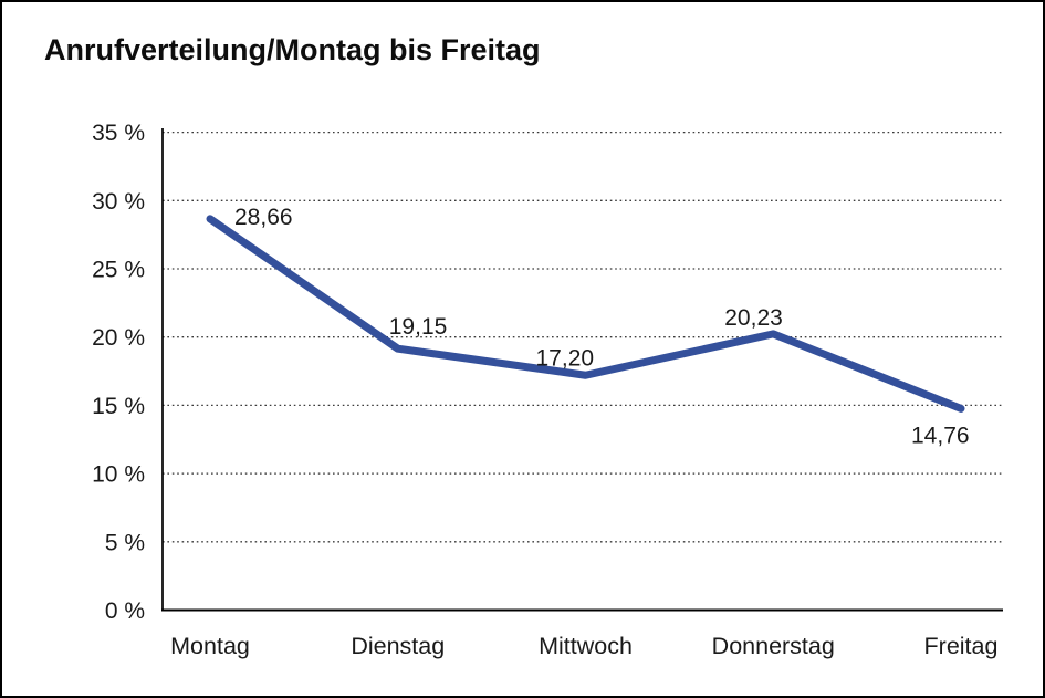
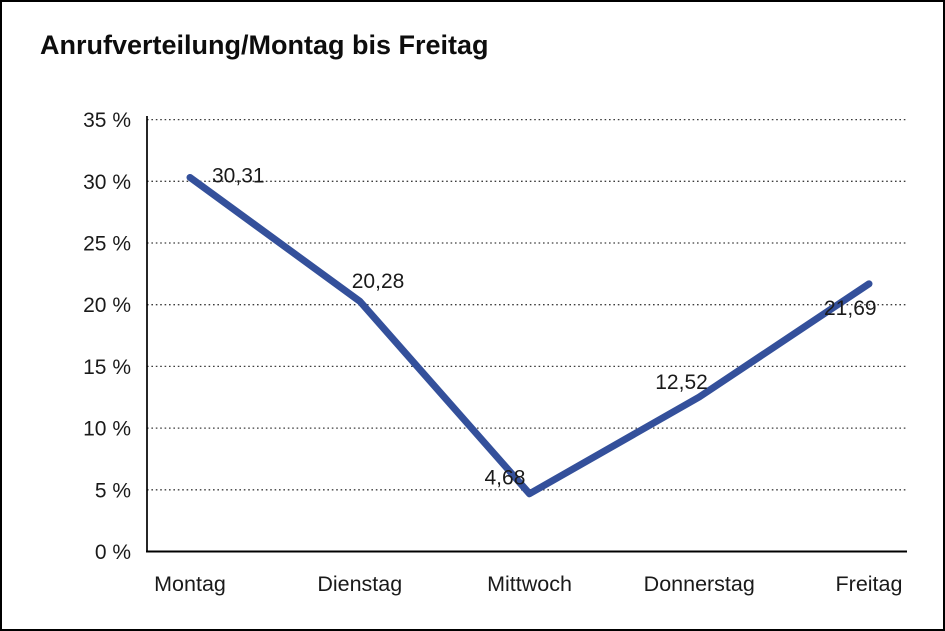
Montag: 28,66 -> 30,31
Dienstag: 19,15 -> 20,28
Mittwoch: 17,20 -> 4,68
Donnerstag: 20,23 -> 12,52
Freitag: 14,76 -> 21,69
